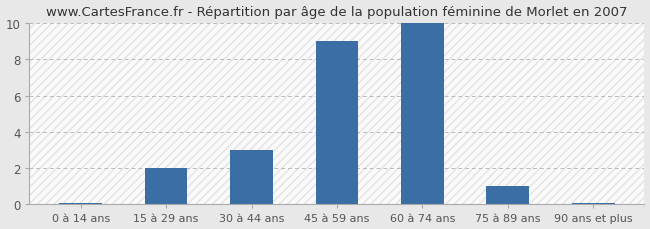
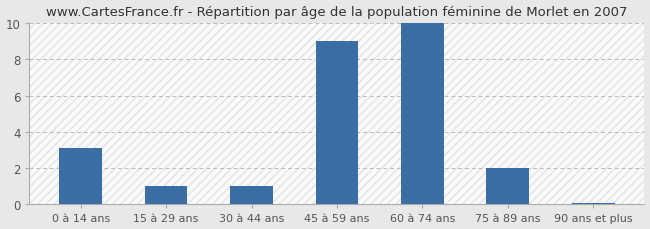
0 à 14 ans: 0.1 -> 3.1
15 à 29 ans: 2.0 -> 1.0
30 à 44 ans: 3.0 -> 1.0
75 à 89 ans: 1.0 -> 2.0
